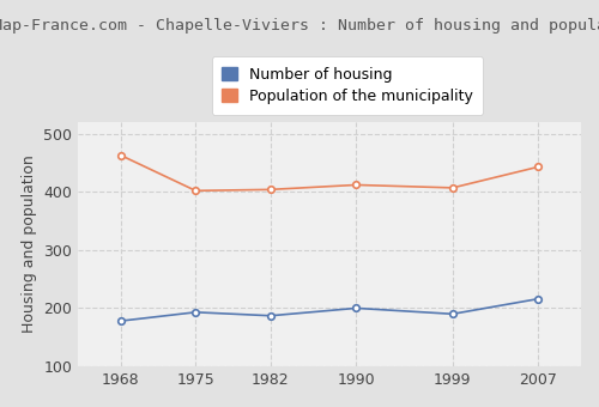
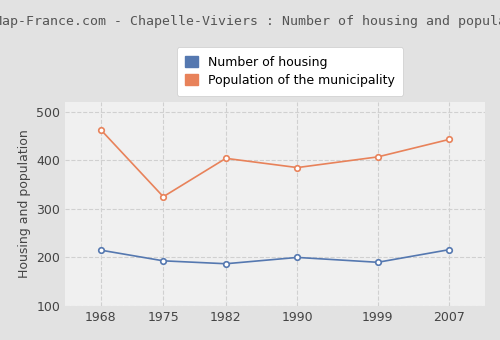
Number of housing/1968: 178 -> 215
Population of the municipality/1975: 402 -> 325
Population of the municipality/1990: 412 -> 385
